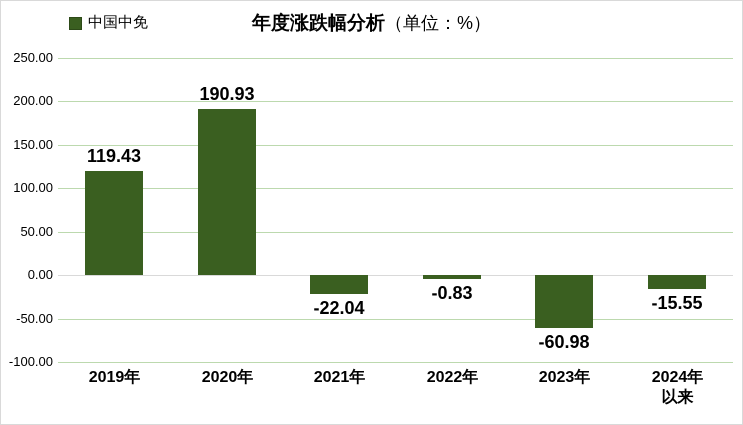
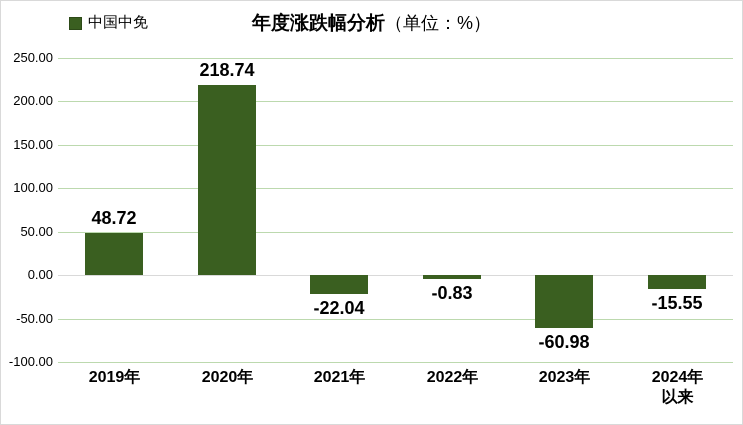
2019年: 119.43 -> 48.72
2020年: 190.93 -> 218.74
